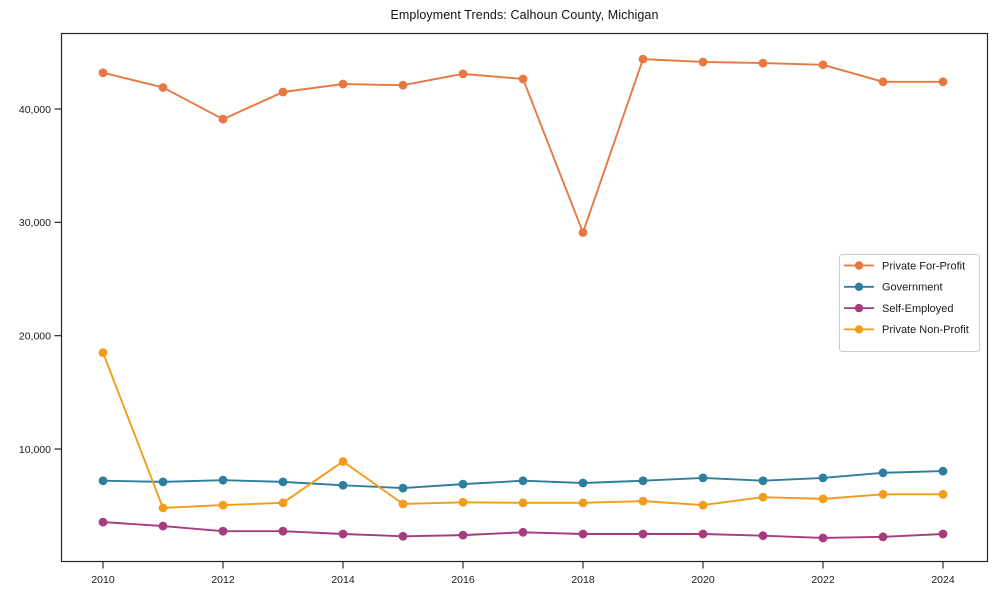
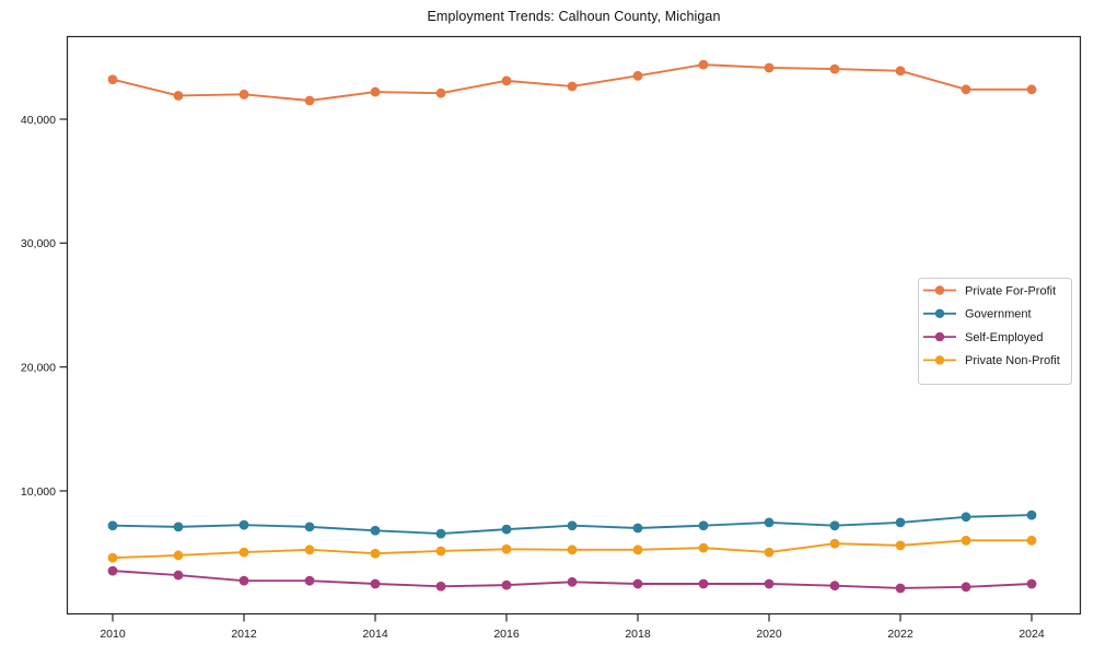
Private Non-Profit/2010: 18500 -> 4600
Private For-Profit/2012: 39100 -> 42000
Private Non-Profit/2014: 8900 -> 5000
Private For-Profit/2018: 29100 -> 43500
